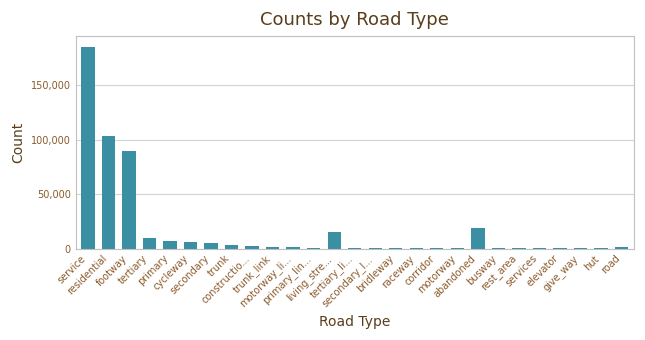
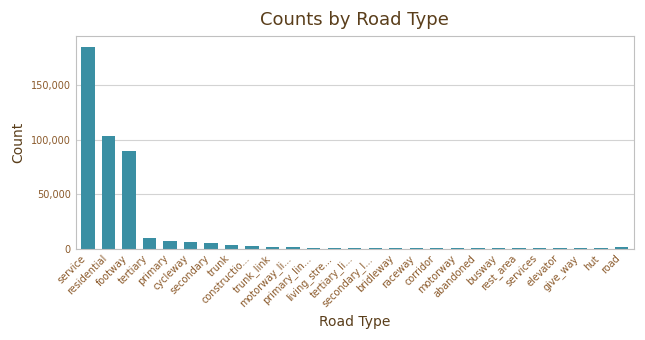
living_stre...: 15,000 -> 1,000
abandoned: 19,000 -> 0
